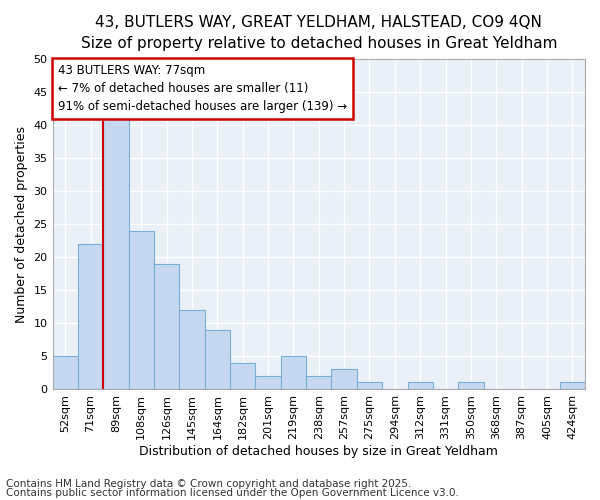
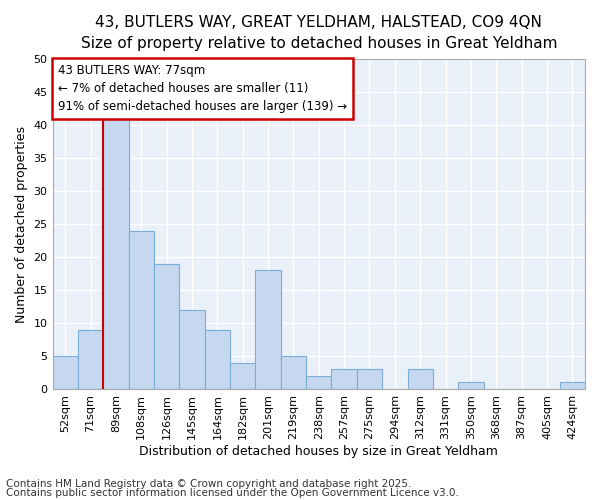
71sqm: 22 -> 9
201sqm: 2 -> 18
275sqm: 1 -> 3
312sqm: 1 -> 3
